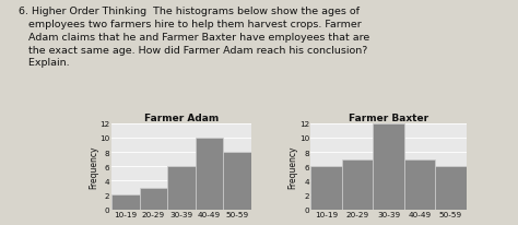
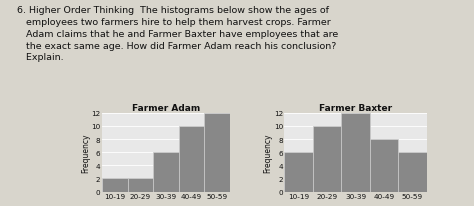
Farmer Adam/20-29: 3 -> 2
Farmer Adam/50-59: 8 -> 12
Farmer Baxter/20-29: 7 -> 10
Farmer Baxter/40-49: 7 -> 8
